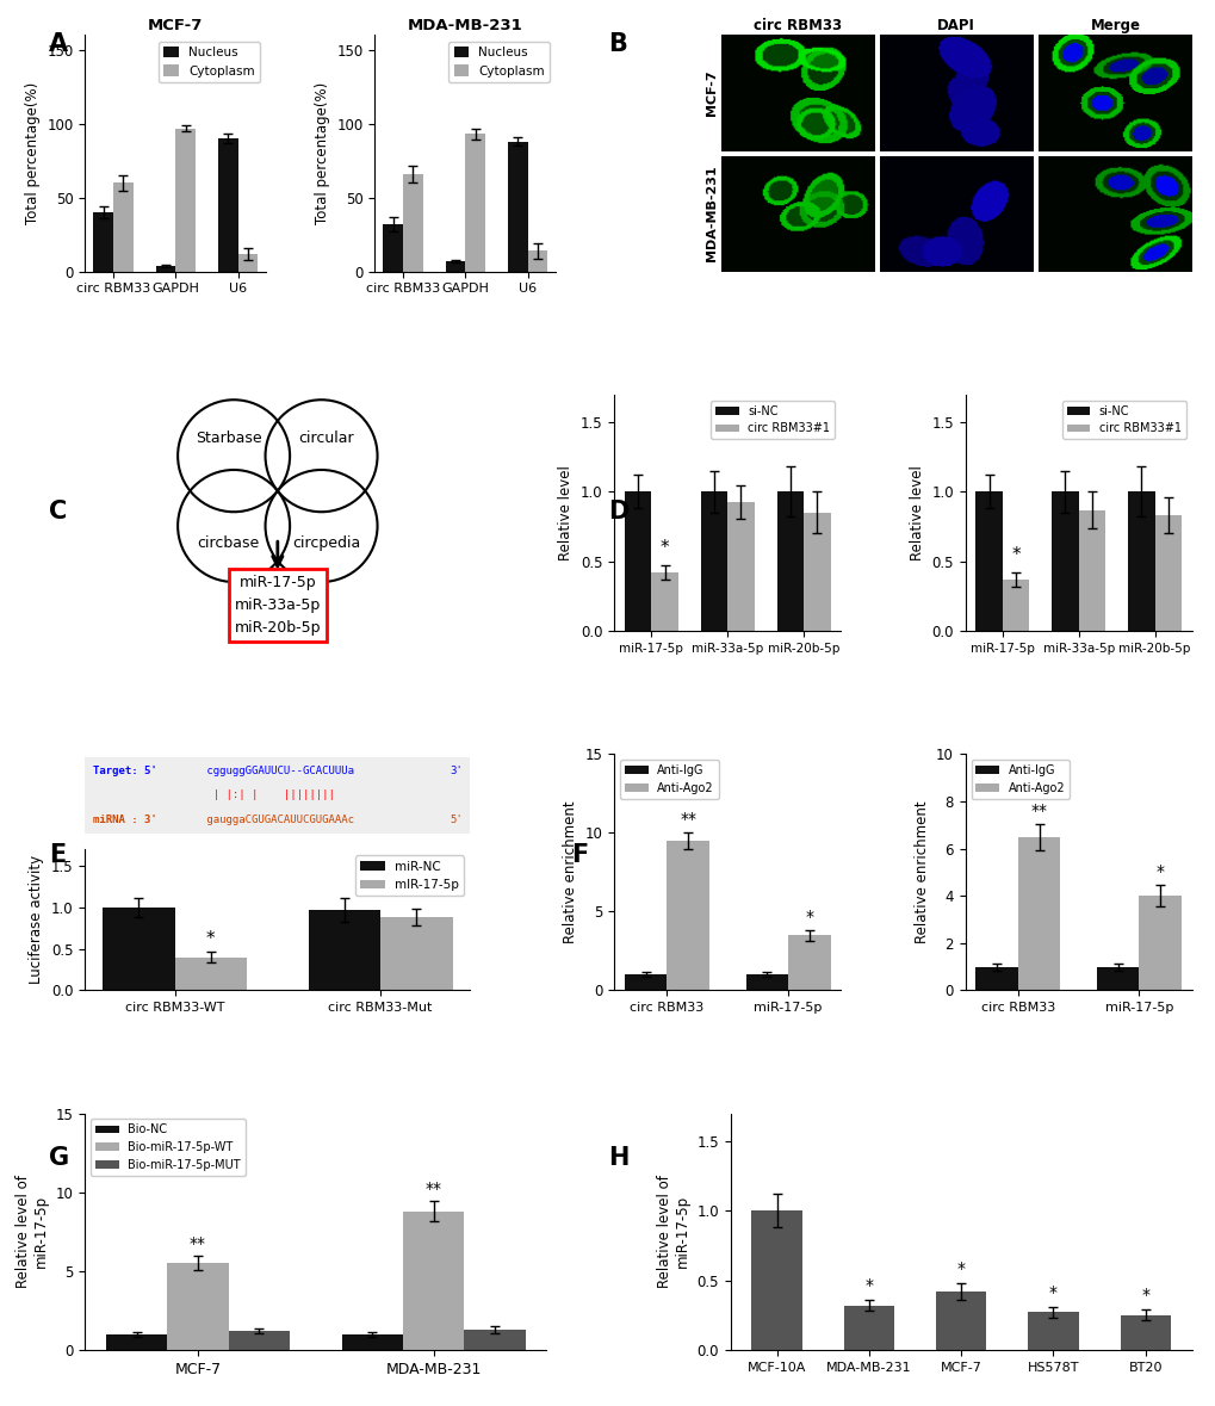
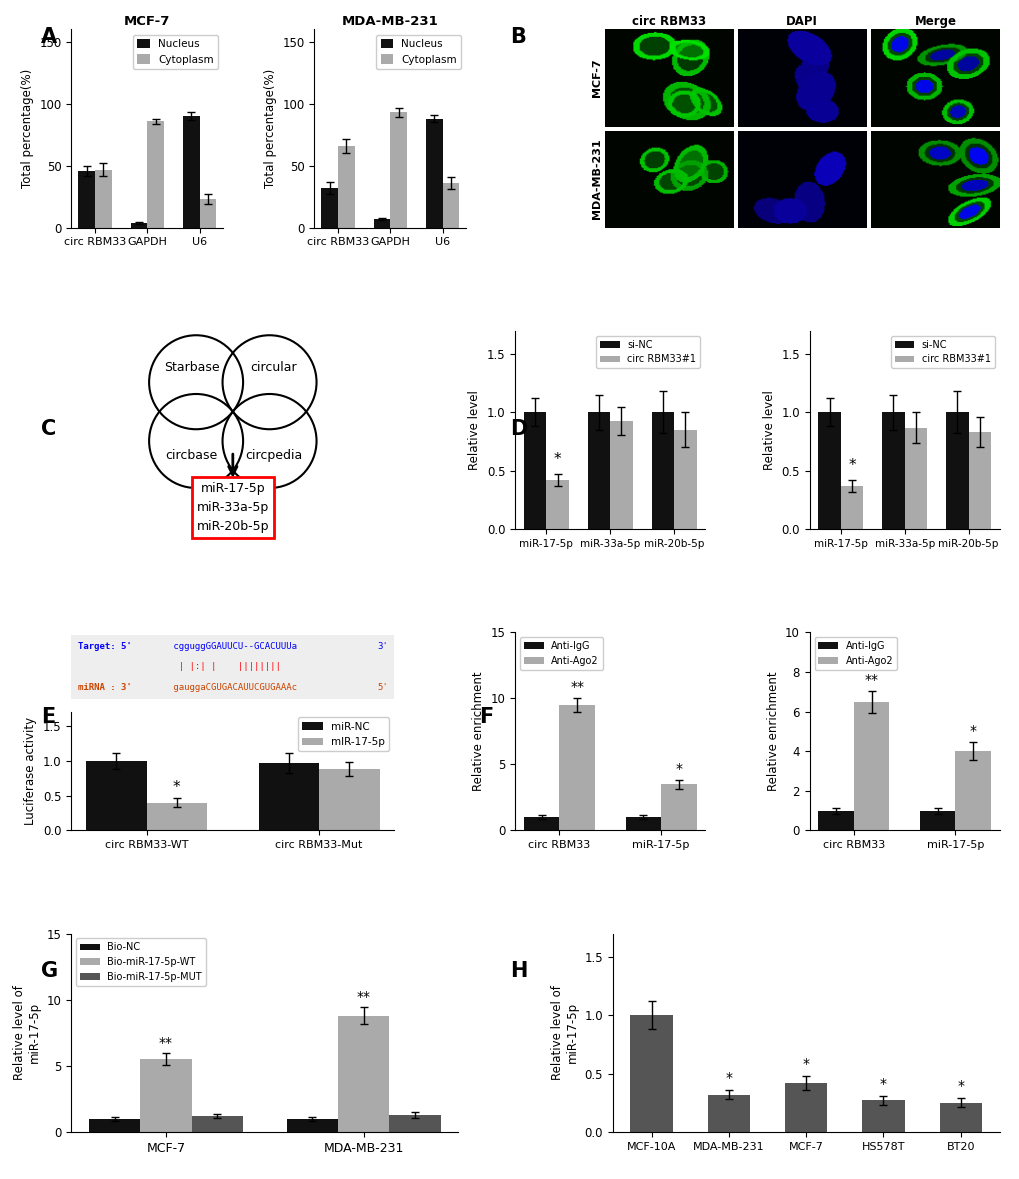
MCF-7/Nucleus/circ RBM33: 40 -> 46
MCF-7/Cytoplasm/circ RBM33: 60 -> 47
MCF-7/Cytoplasm/GAPDH: 97 -> 86
MCF-7/Cytoplasm/U6: 12 -> 23
MDA-MB-231/Cytoplasm/U6: 14 -> 36
